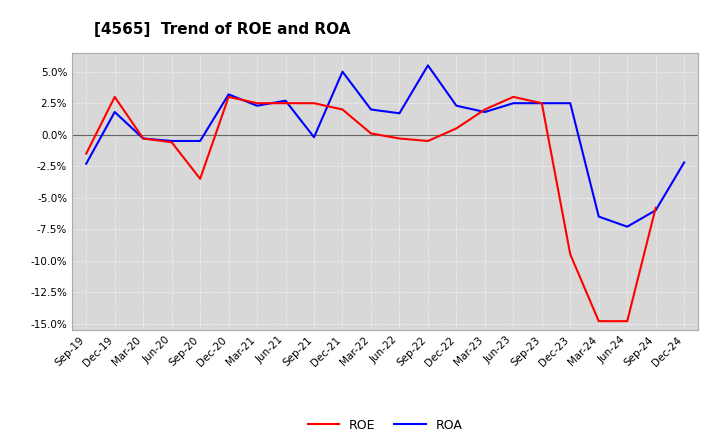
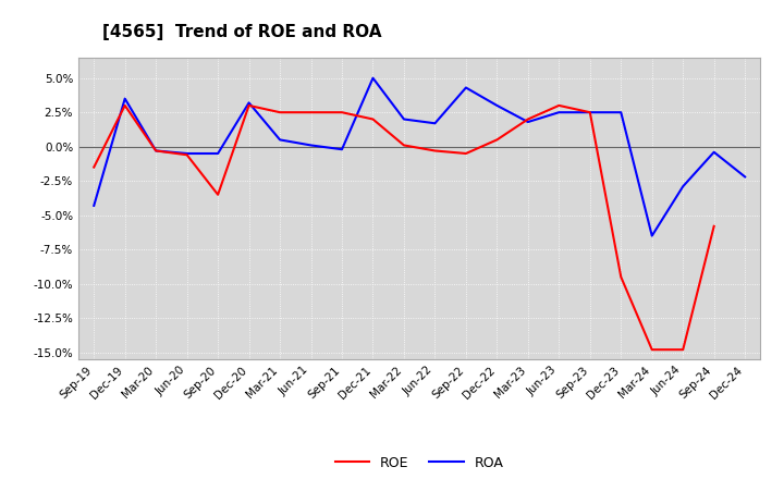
ROA/Sep-19: -2.3% -> -4.3%
ROA/Dec-19: 1.8% -> 3.5%
ROA/Mar-21: 2.3% -> 0.5%
ROA/Jun-21: 2.7% -> 0.1%
ROA/Sep-22: 5.5% -> 4.3%
ROA/Dec-22: 2.3% -> 3.0%
ROA/Jun-24: -7.3% -> -2.9%
ROA/Sep-24: -6.0% -> -0.4%
